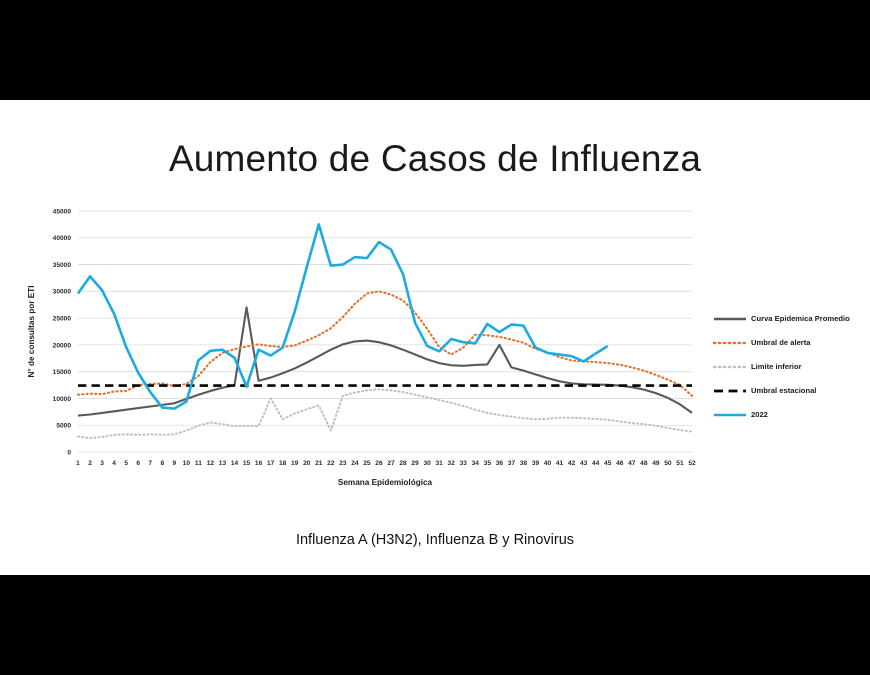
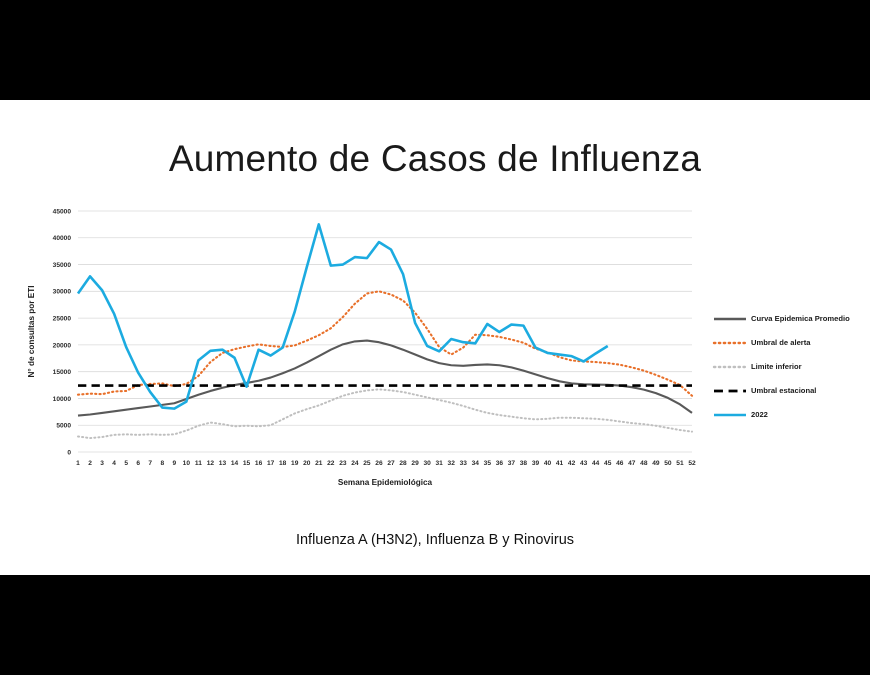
Curva Epidemica Promedio/15: 27000 -> 13000
Limite inferior/17: 10000 -> 5000
Limite inferior/22: 4000 -> 10000
Curva Epidemica Promedio/36: 20000 -> 16000
